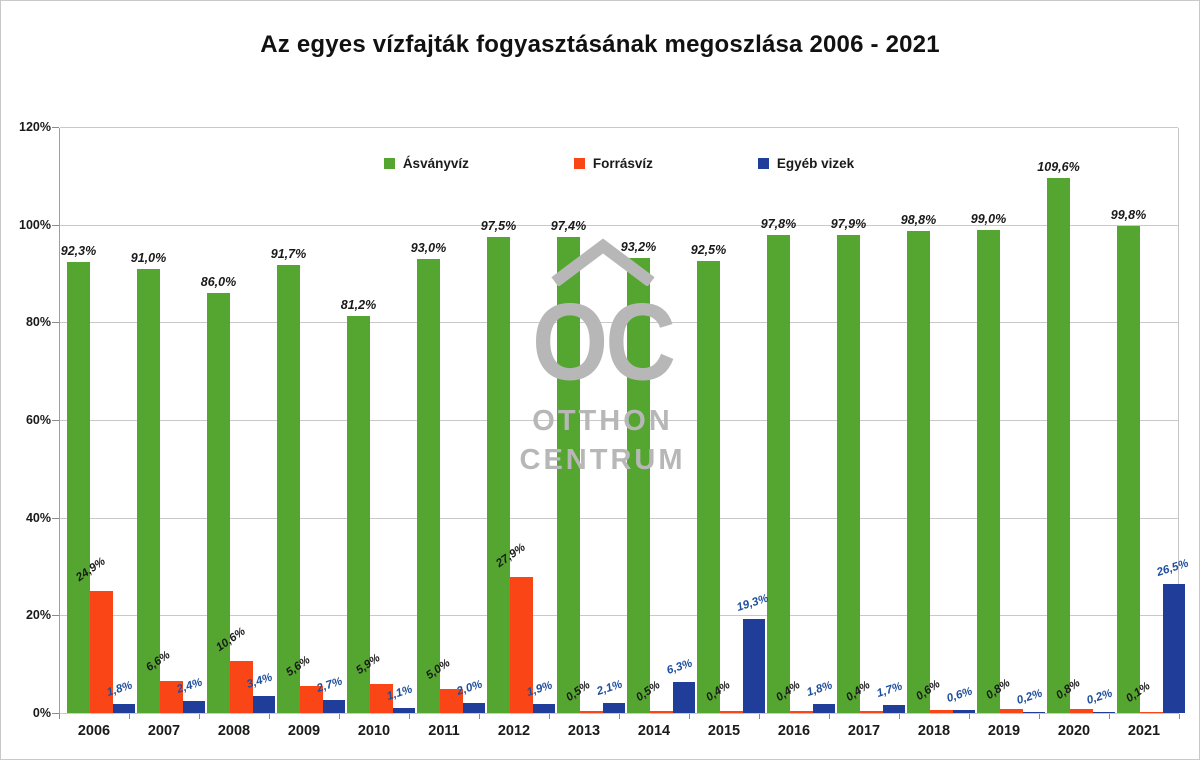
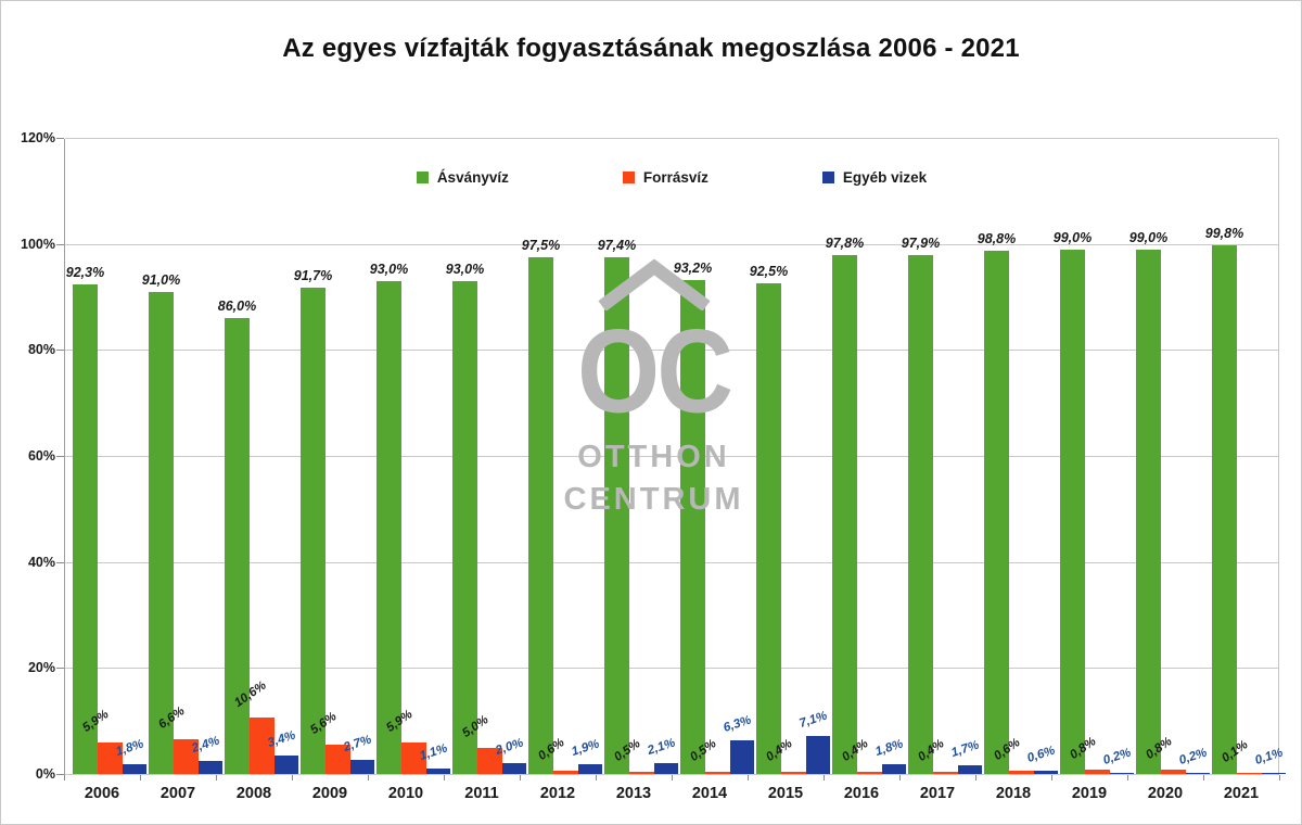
Forrásvíz/2006: 24,9% -> 5,9%
Ásványvíz/2010: 81,2% -> 93,0%
Forrásvíz/2012: 27,9% -> 0,6%
Egyéb vizek/2015: 19,3% -> 7,1%
Ásványvíz/2020: 109,6% -> 99,0%
Egyéb vizek/2021: 26,5% -> 0,1%
